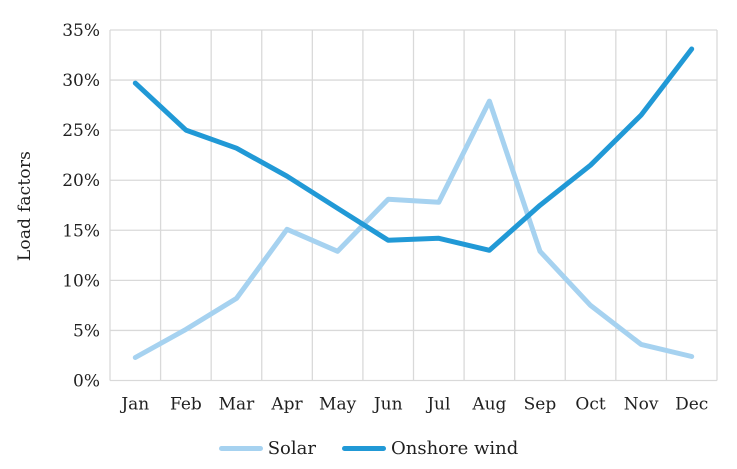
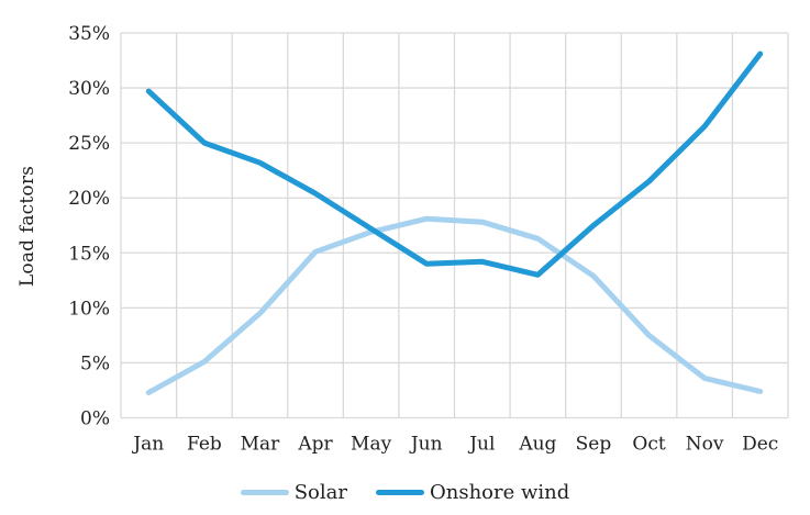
Solar/Mar: 8.2% -> 9.5%
Solar/May: 12.9% -> 16.9%
Solar/Aug: 27.9% -> 16.3%
